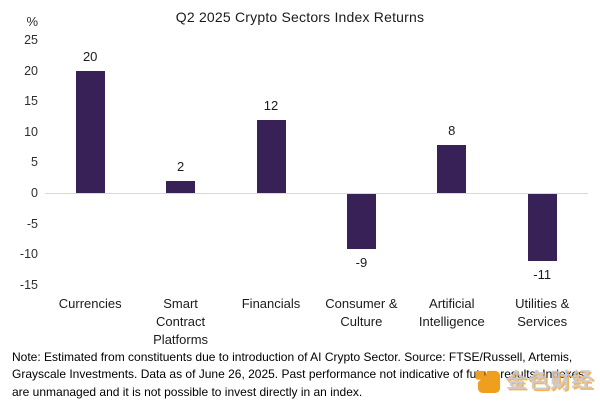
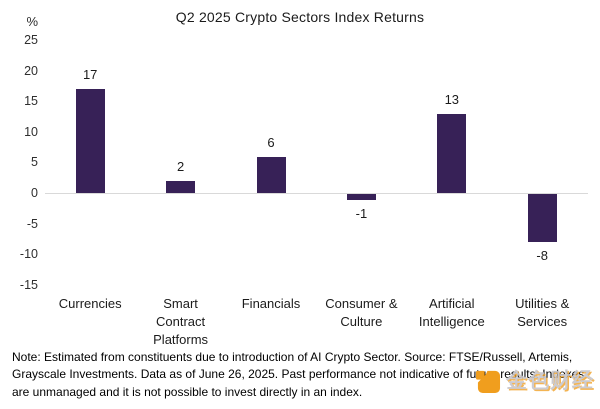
Currencies: 20 -> 17
Financials: 12 -> 6
Consumer & Culture: -9 -> -1
Artificial Intelligence: 8 -> 13
Utilities & Services: -11 -> -8
